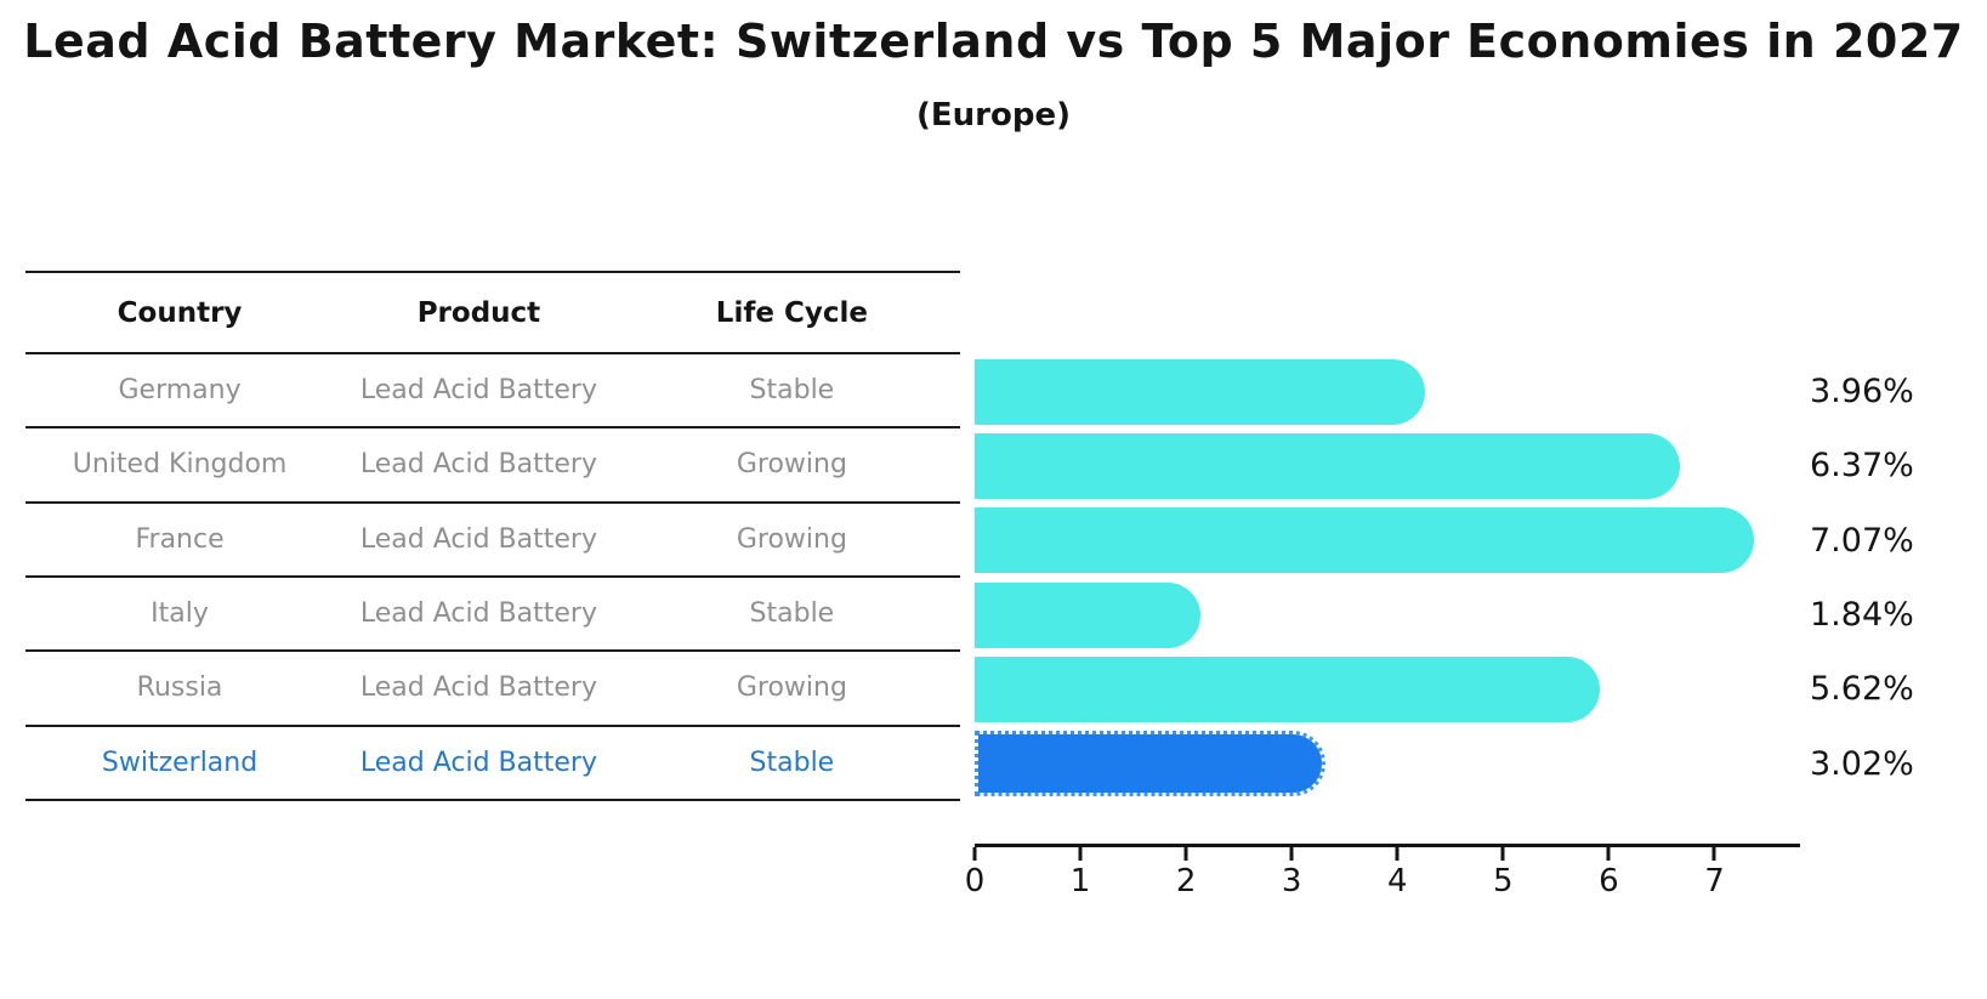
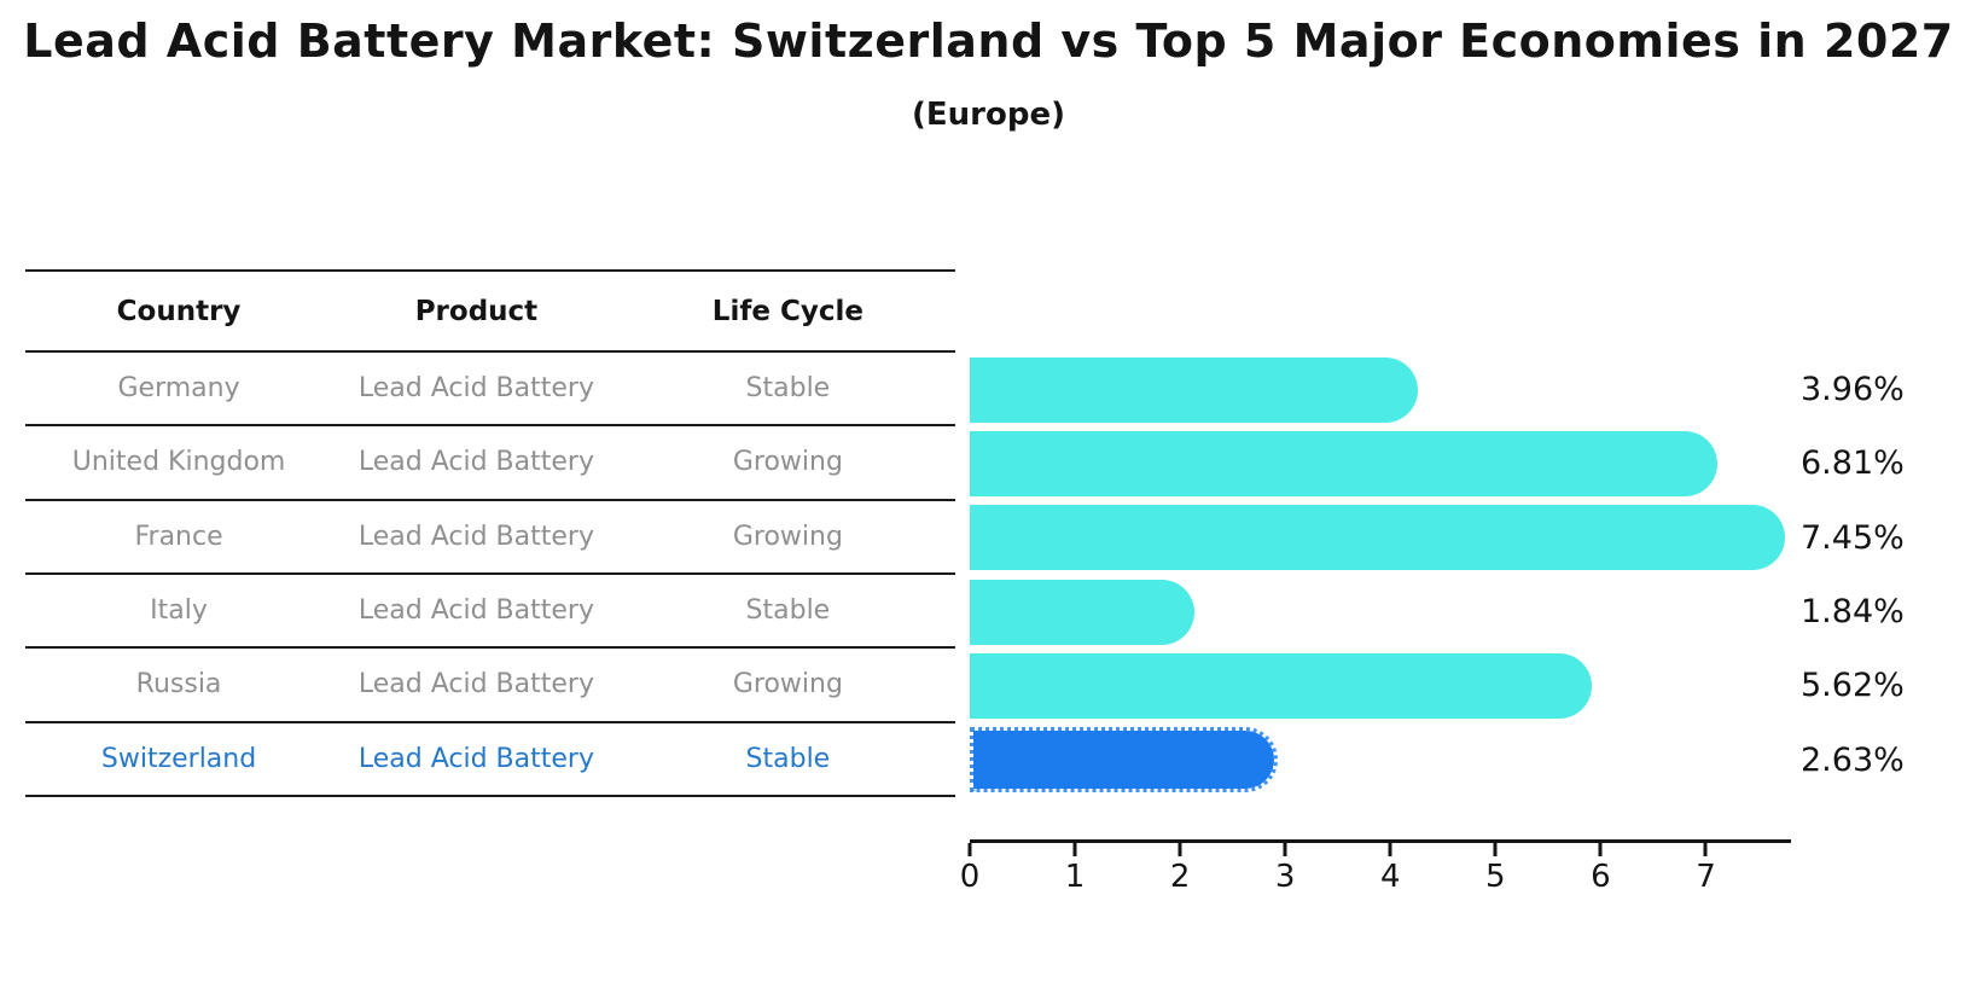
United Kingdom: 6.37% -> 6.81%
France: 7.07% -> 7.45%
Switzerland: 3.02% -> 2.63%
